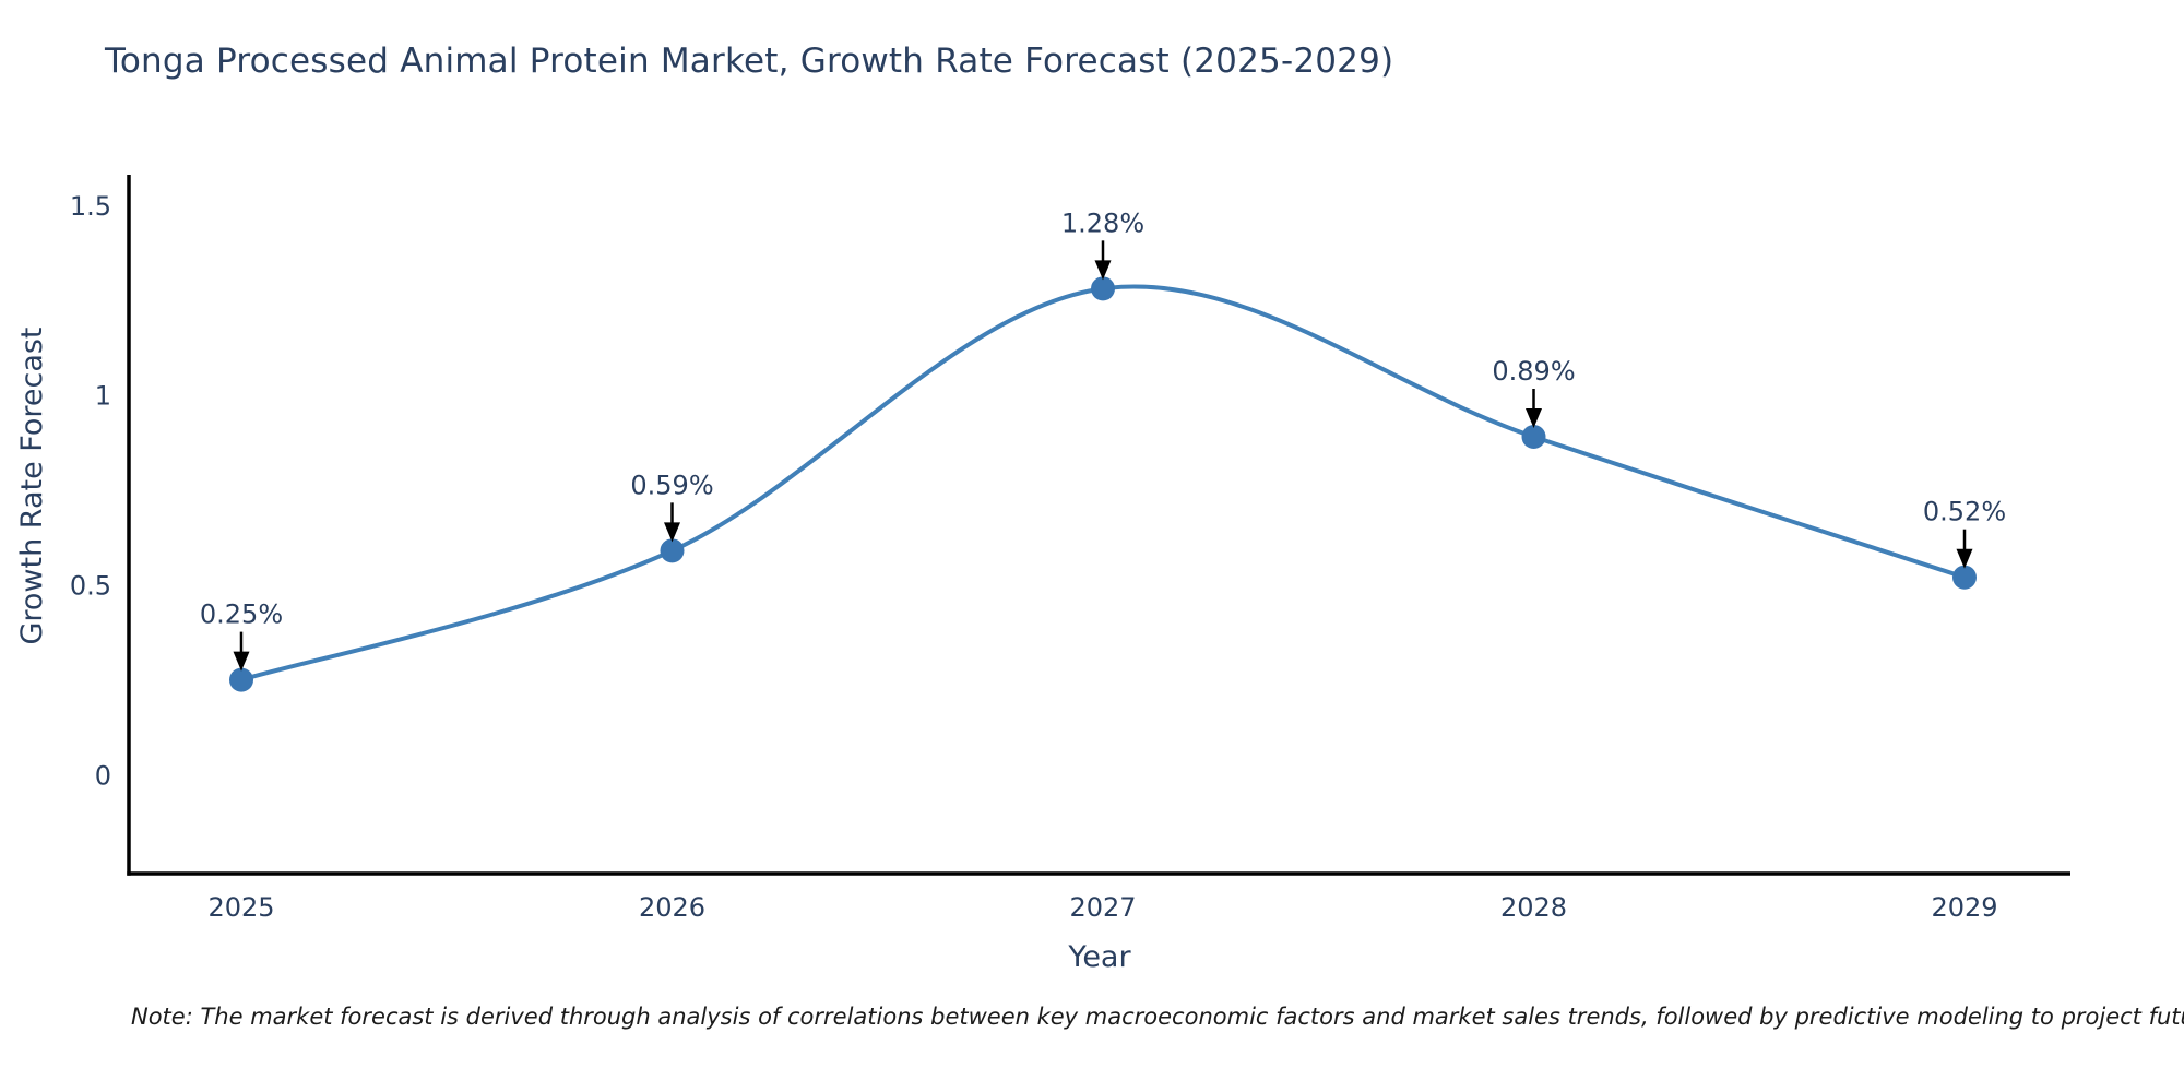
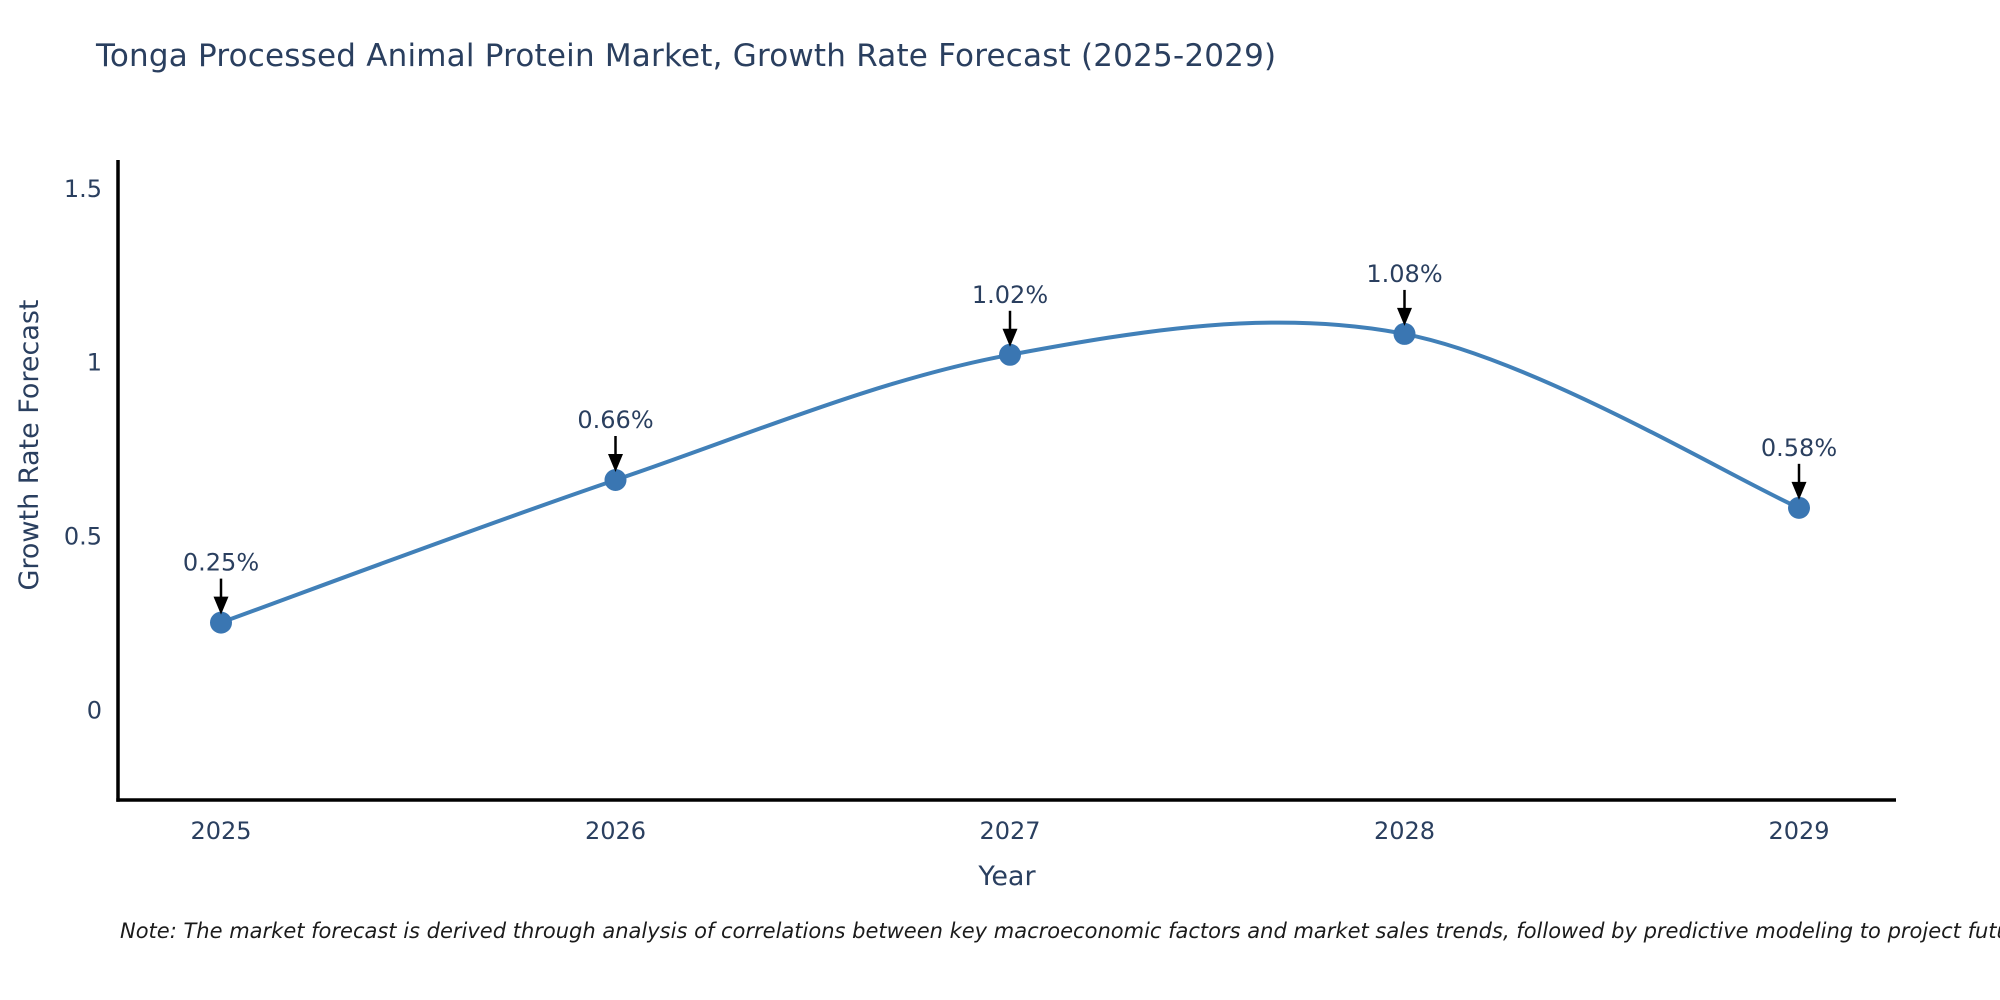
2026: 0.59% -> 0.66%
2027: 1.28% -> 1.02%
2028: 0.89% -> 1.08%
2029: 0.52% -> 0.58%
